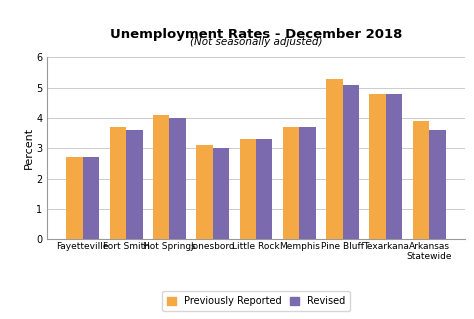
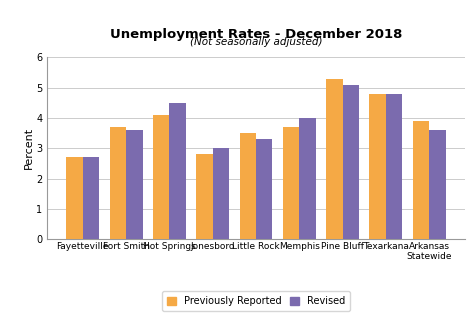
Revised/Hot Springs: 4.0 -> 4.5
Previously Reported/Jonesboro: 3.1 -> 2.8
Previously Reported/Little Rock: 3.3 -> 3.5
Revised/Memphis: 3.7 -> 4.0
